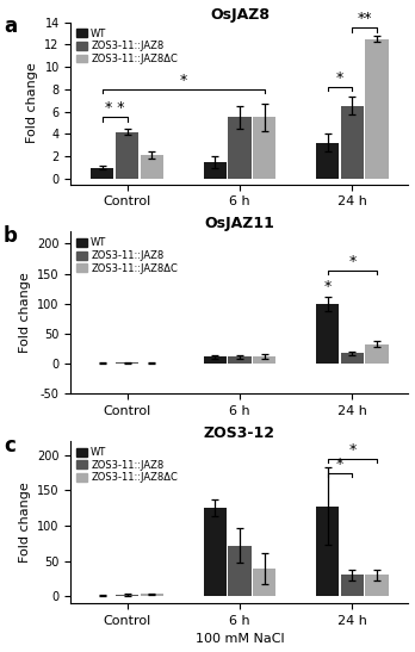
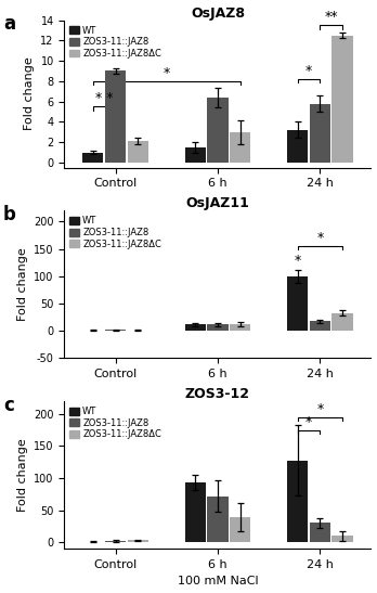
OsJAZ8/ZOS3-11::JAZ8/Control: 4.2 -> 9.0
OsJAZ8/ZOS3-11::JAZ8/6 h: 5.5 -> 6.4
OsJAZ8/ZOS3-11::JAZ8ΔC/6 h: 5.5 -> 3.0
OsJAZ8/ZOS3-11::JAZ8/24 h: 6.5 -> 5.8
ZOS3-12/WT/6 h: 125 -> 94
ZOS3-12/ZOS3-11::JAZ8ΔC/24 h: 30 -> 10
